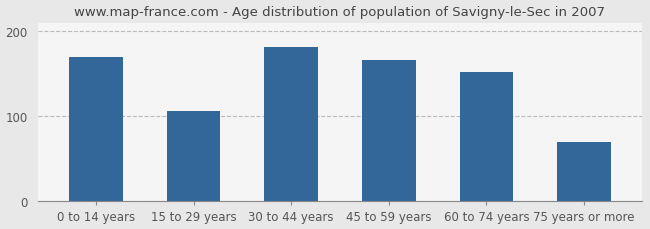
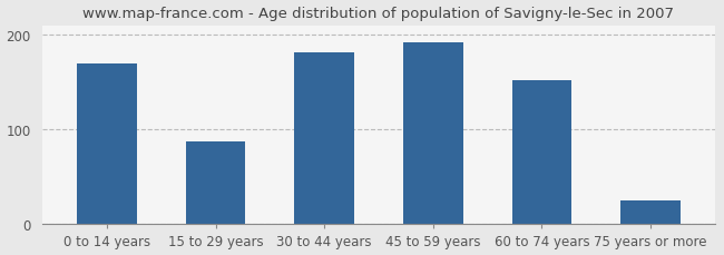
15 to 29 years: 106 -> 87
45 to 59 years: 166 -> 192
75 years or more: 70 -> 25
